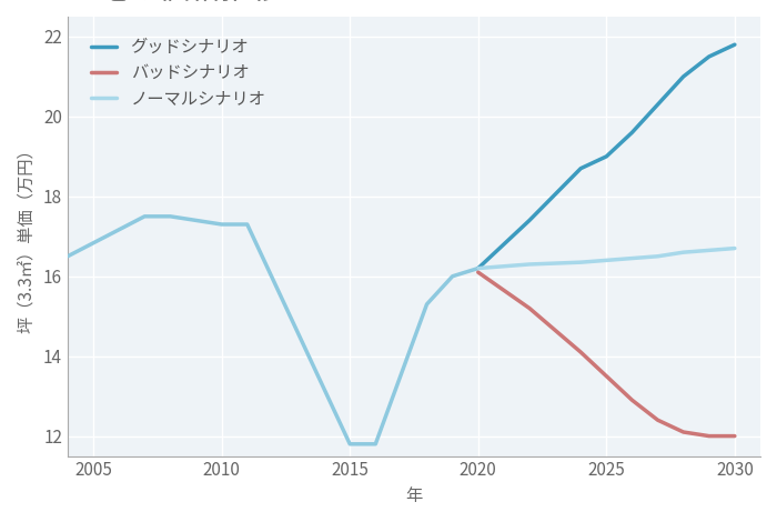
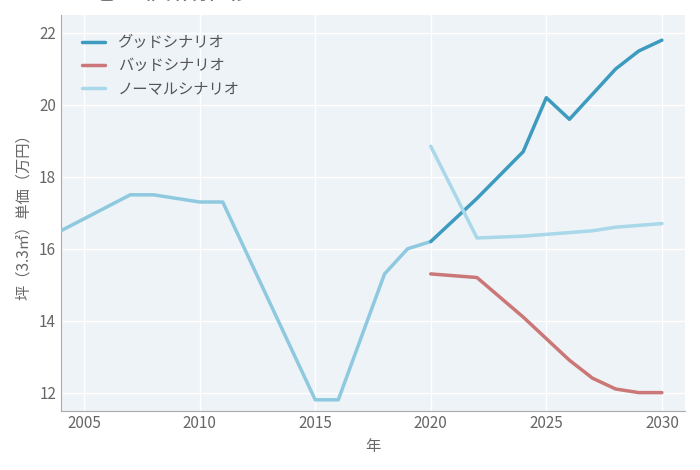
バッドシナリオ/2020: 16.1 -> 15.3
ノーマルシナリオ/2020: 16.20 -> 18.85
グッドシナリオ/2025: 19.0 -> 20.2
